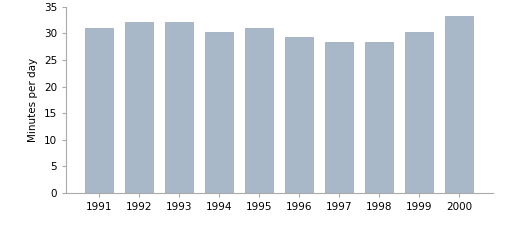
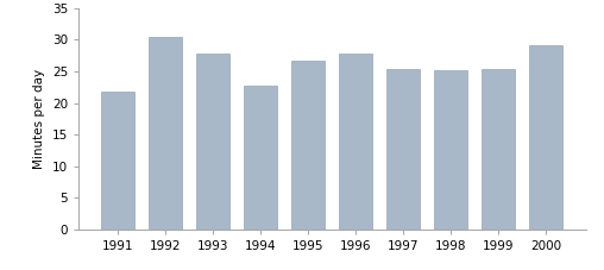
1991: 31.0 -> 21.8
1992: 32.2 -> 30.4
1993: 32.2 -> 27.8
1994: 30.2 -> 22.8
1995: 31.0 -> 26.6
1996: 29.4 -> 27.8
1997: 28.3 -> 25.4
1998: 28.3 -> 25.2
1999: 30.2 -> 25.4
2000: 33.3 -> 29.2
